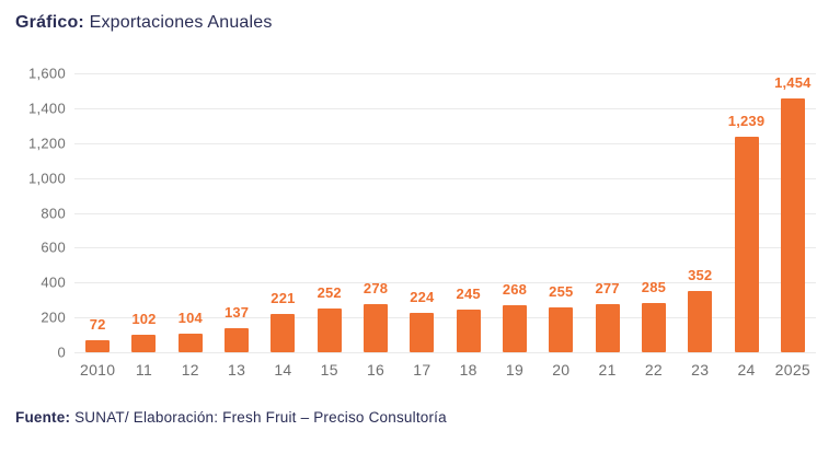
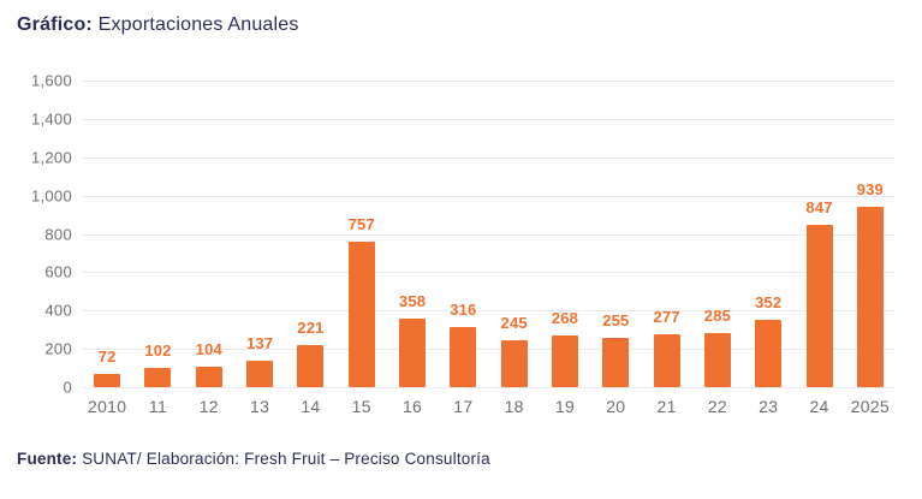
15: 252 -> 757
16: 278 -> 358
17: 224 -> 316
24: 1,239 -> 847
2025: 1,454 -> 939
